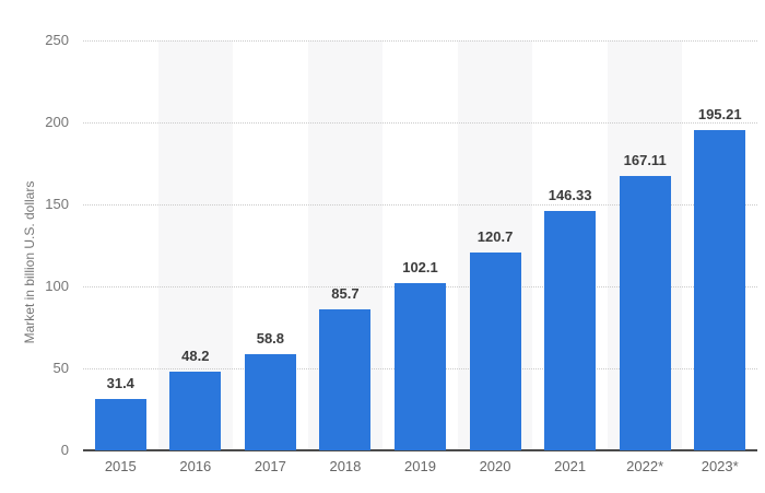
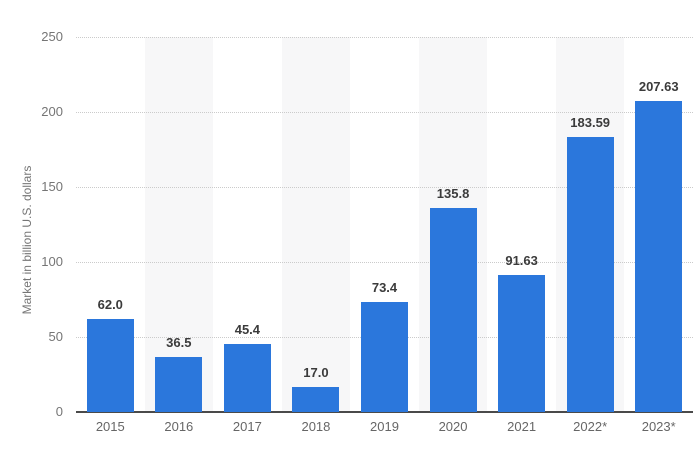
2015: 31.4 -> 62.0
2016: 48.2 -> 36.5
2017: 58.8 -> 45.4
2018: 85.7 -> 17.0
2019: 102.1 -> 73.4
2020: 120.7 -> 135.8
2021: 146.33 -> 91.63
2022*: 167.11 -> 183.59
2023*: 195.21 -> 207.63
